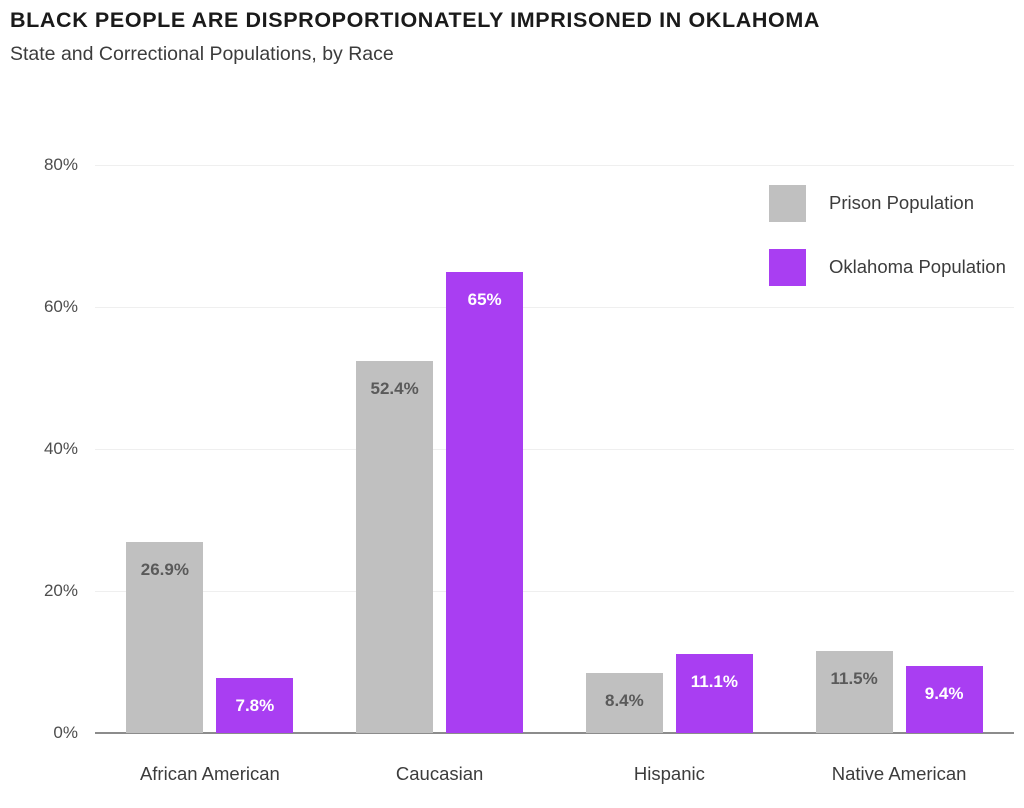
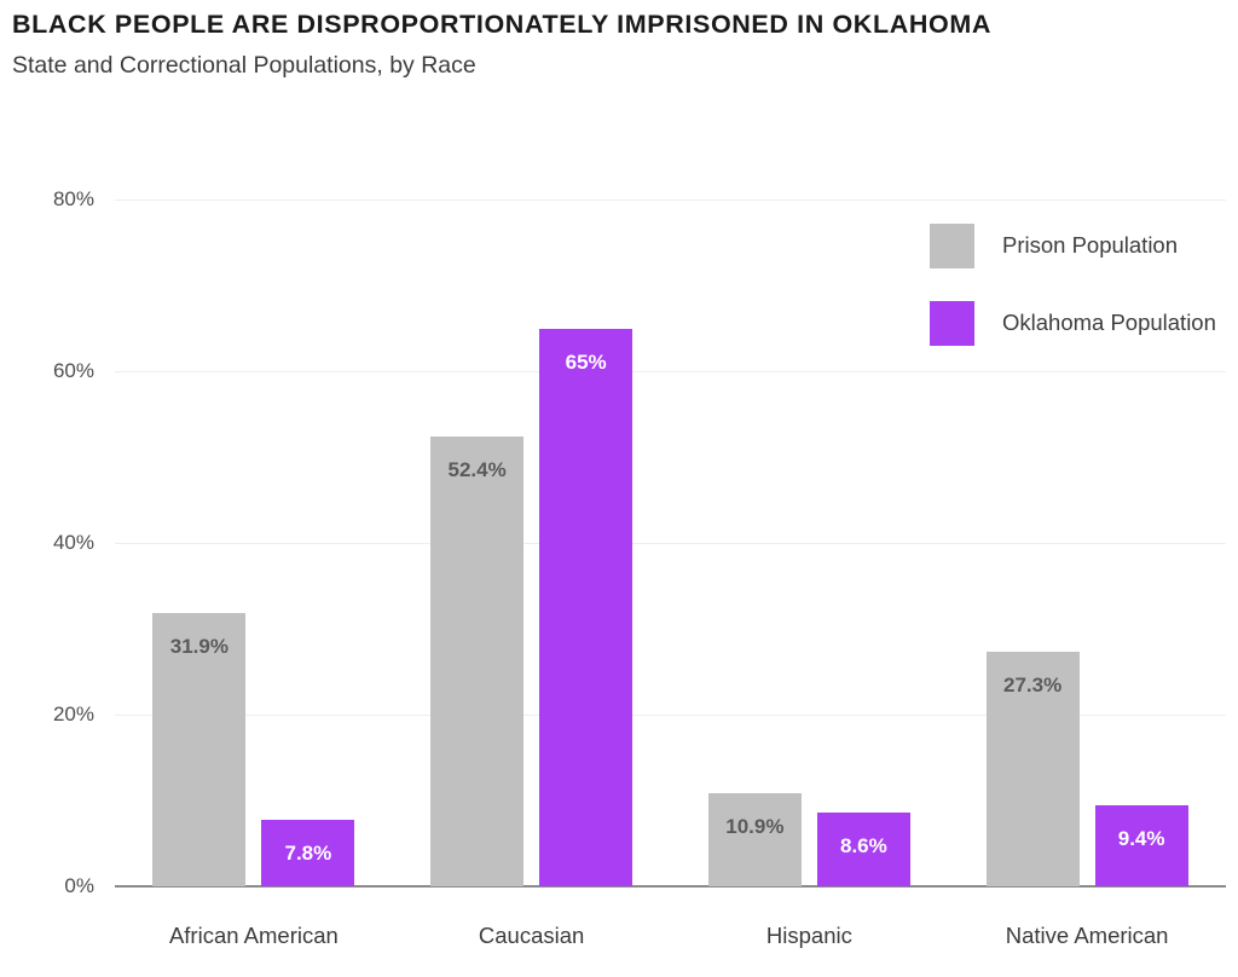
Prison Population/African American: 26.9% -> 31.9%
Prison Population/Hispanic: 8.4% -> 10.9%
Oklahoma Population/Hispanic: 11.1% -> 8.6%
Prison Population/Native American: 11.5% -> 27.3%
